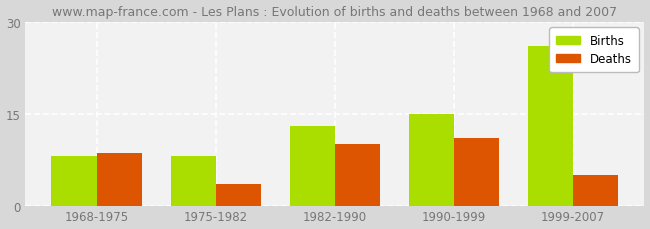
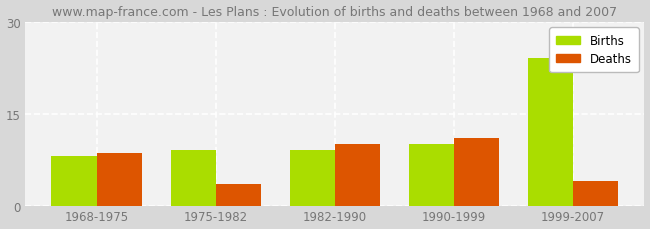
Births/1975-1982: 8 -> 9
Births/1982-1990: 13 -> 9
Births/1990-1999: 15 -> 10
Births/1999-2007: 26 -> 24
Deaths/1999-2007: 5.0 -> 4.0
